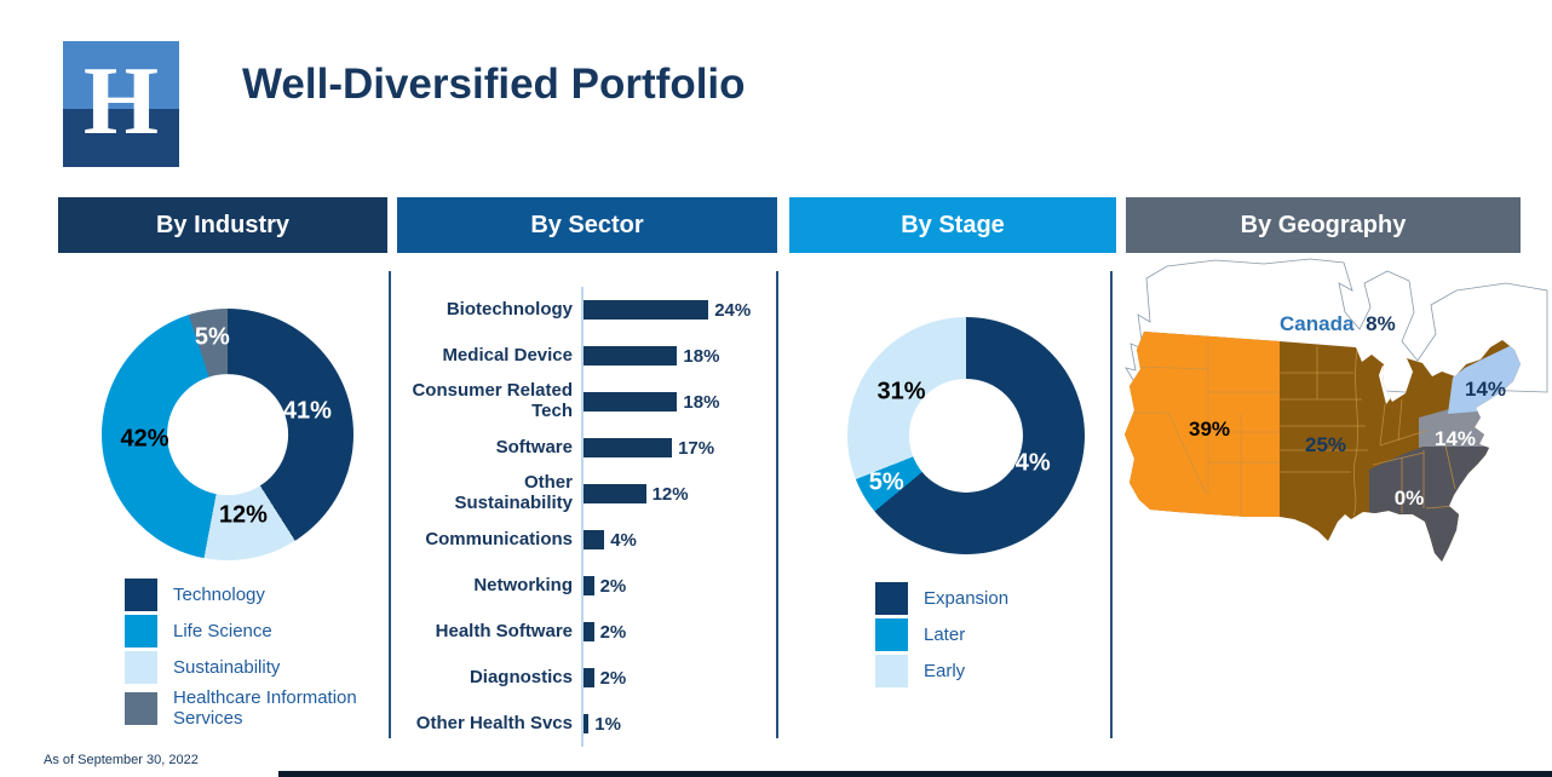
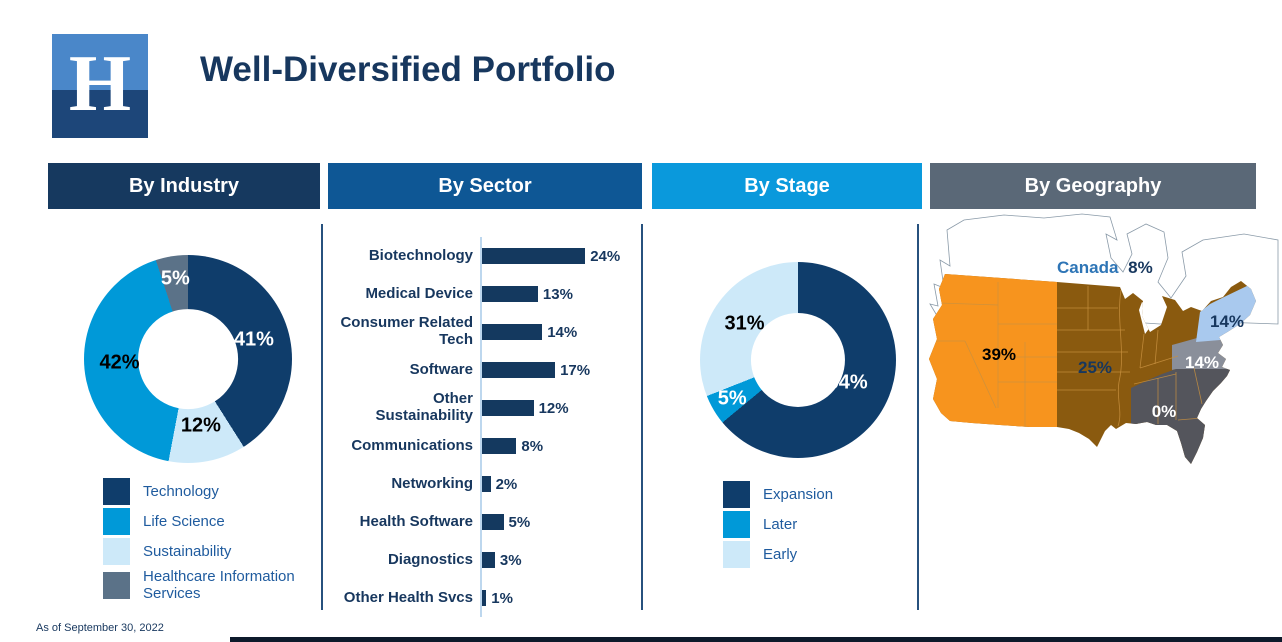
By Sector/Medical Device: 18% -> 13%
By Sector/Consumer Related Tech: 18% -> 14%
By Sector/Communications: 4% -> 8%
By Sector/Health Software: 2% -> 5%
By Sector/Diagnostics: 2% -> 3%
